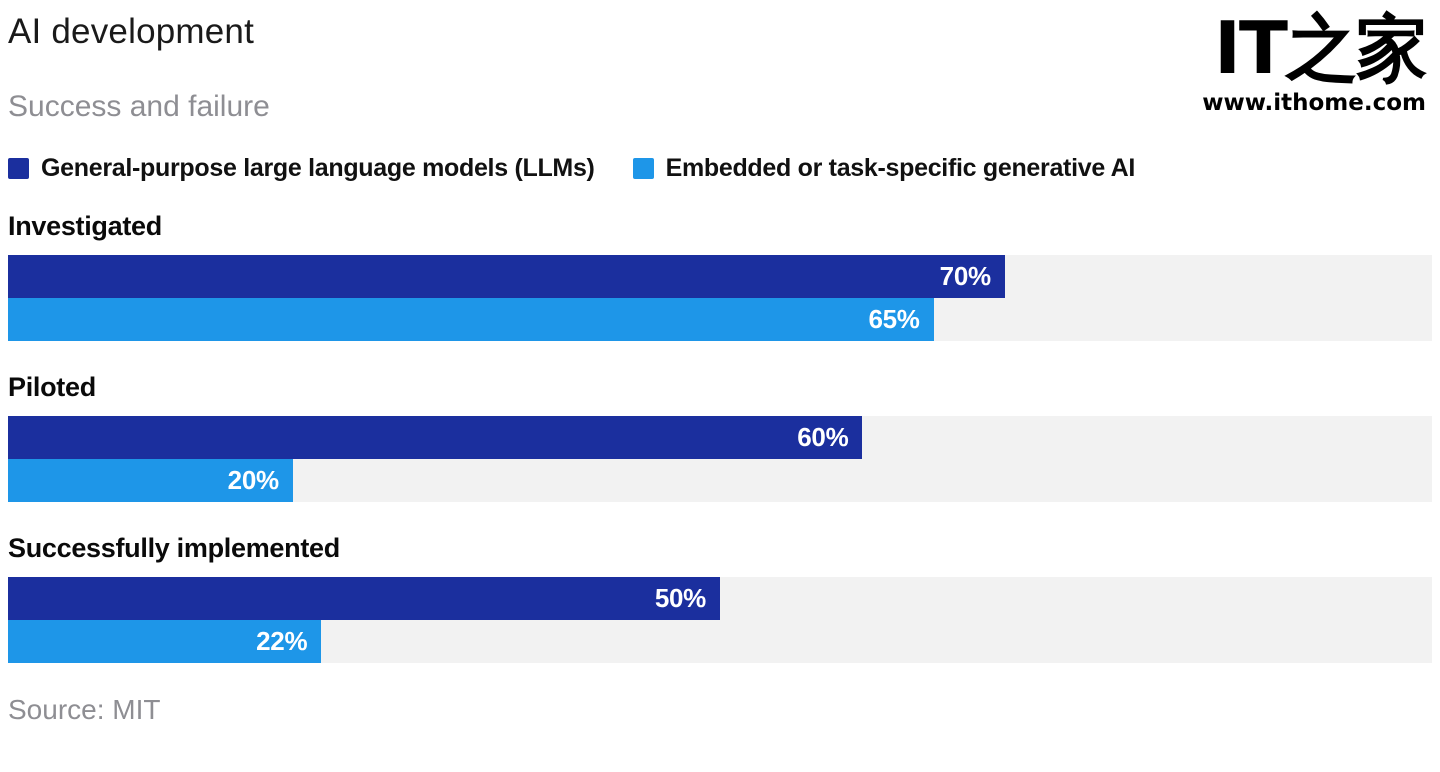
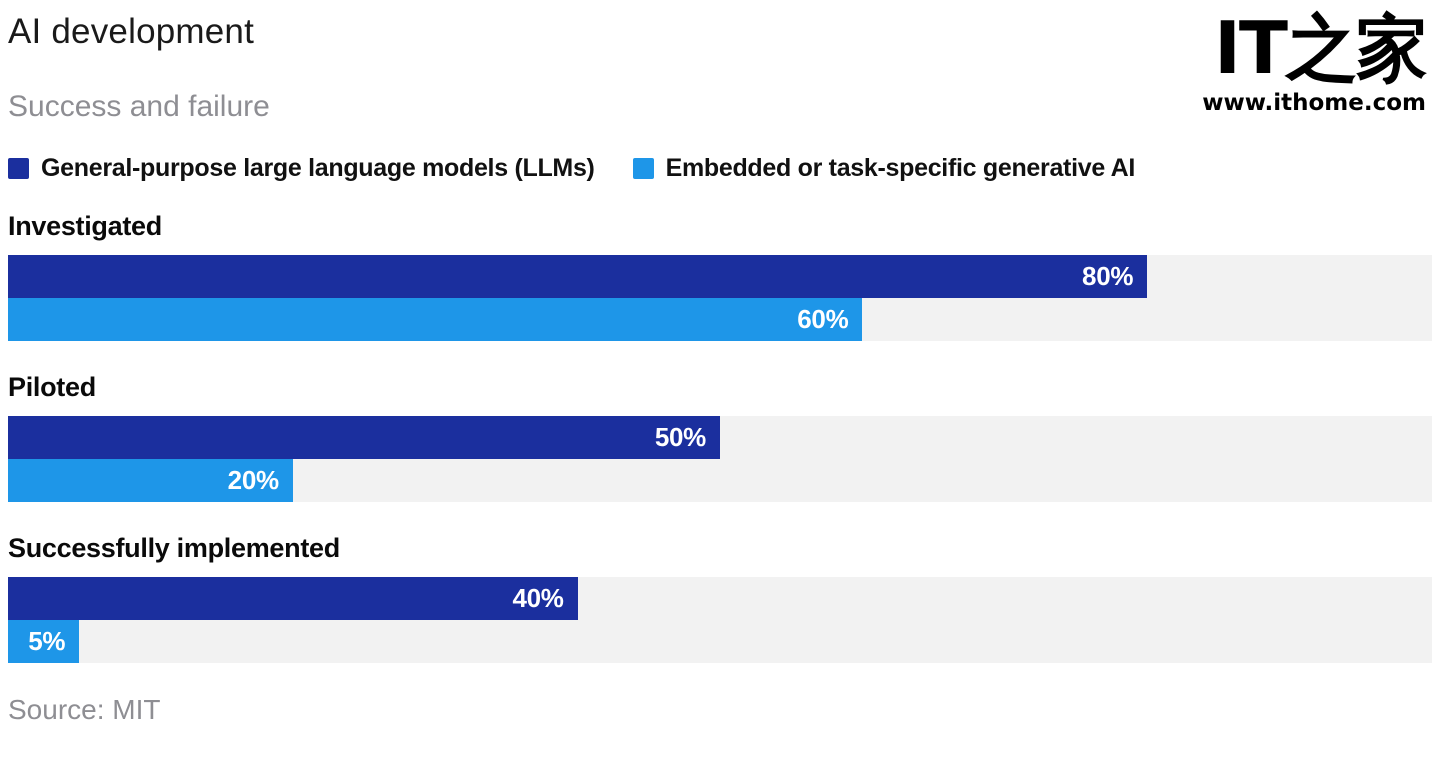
General-purpose large language models (LLMs)/Investigated: 70% -> 80%
Embedded or task-specific generative AI/Investigated: 65% -> 60%
General-purpose large language models (LLMs)/Piloted: 60% -> 50%
General-purpose large language models (LLMs)/Successfully implemented: 50% -> 40%
Embedded or task-specific generative AI/Successfully implemented: 22% -> 5%
